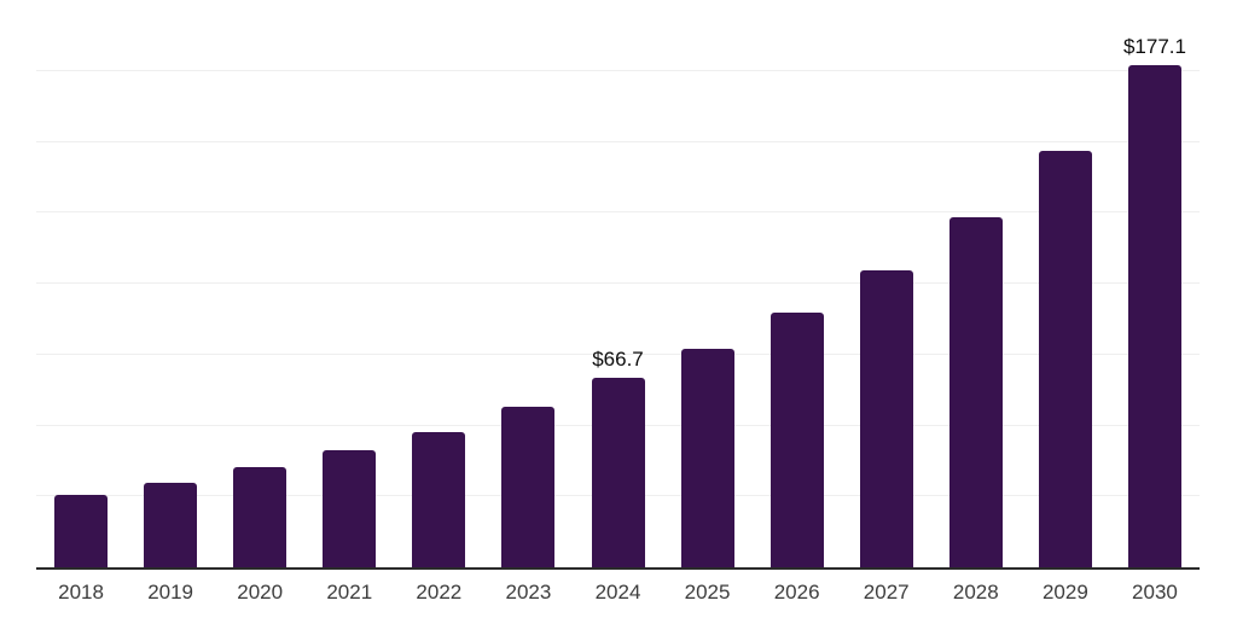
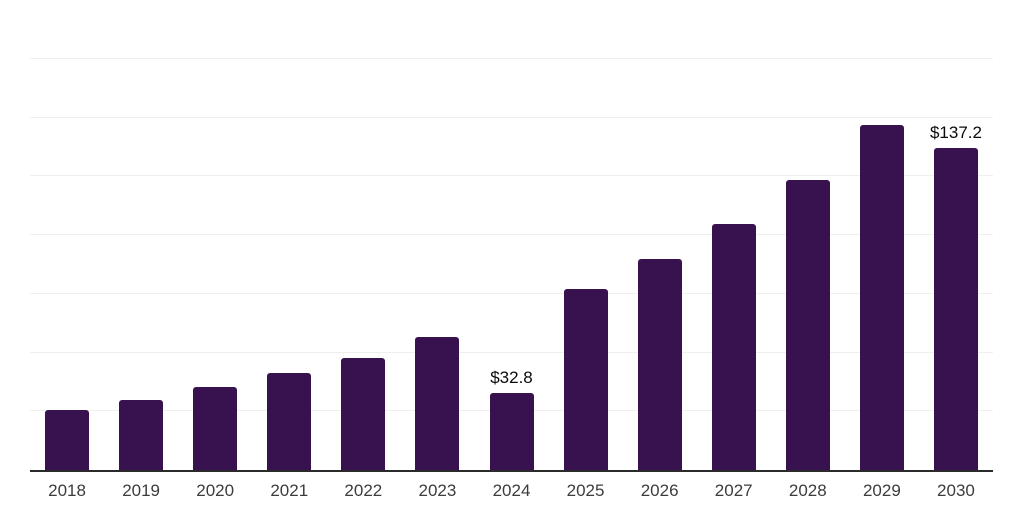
2024: $66.7 -> $32.8
2030: $177.1 -> $137.2
